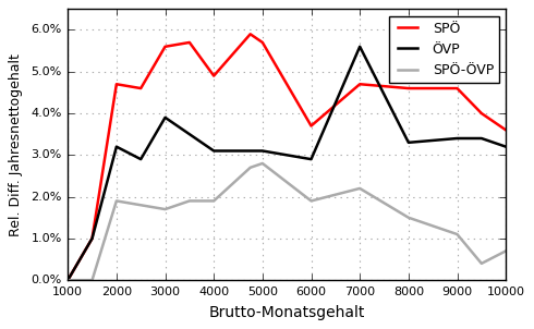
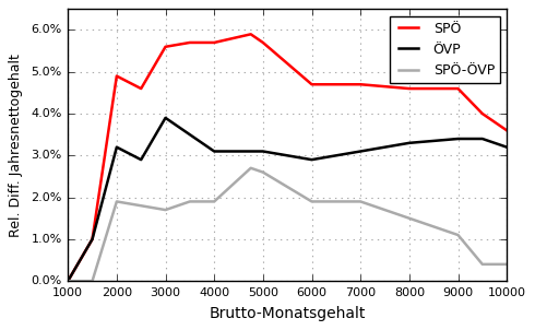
SPÖ/2000: 4.7% -> 4.9%
SPÖ/4000: 4.9% -> 5.7%
SPÖ-ÖVP/5000: 2.8% -> 2.6%
SPÖ/6000: 3.7% -> 4.7%
ÖVP/7000: 5.6% -> 3.1%
SPÖ-ÖVP/7000: 2.2% -> 1.9%
SPÖ-ÖVP/10000: 0.7% -> 0.4%
